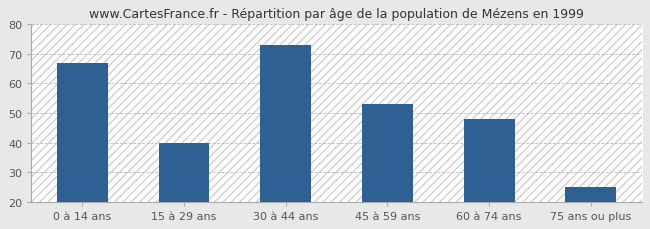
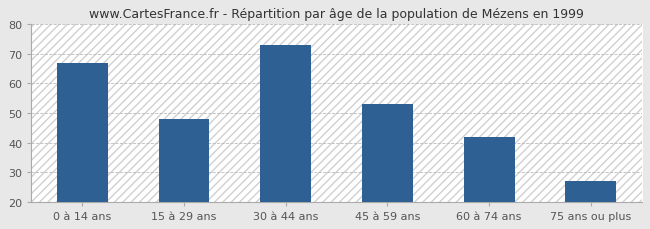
15 à 29 ans: 40 -> 48
60 à 74 ans: 48 -> 42
75 ans ou plus: 25 -> 27
